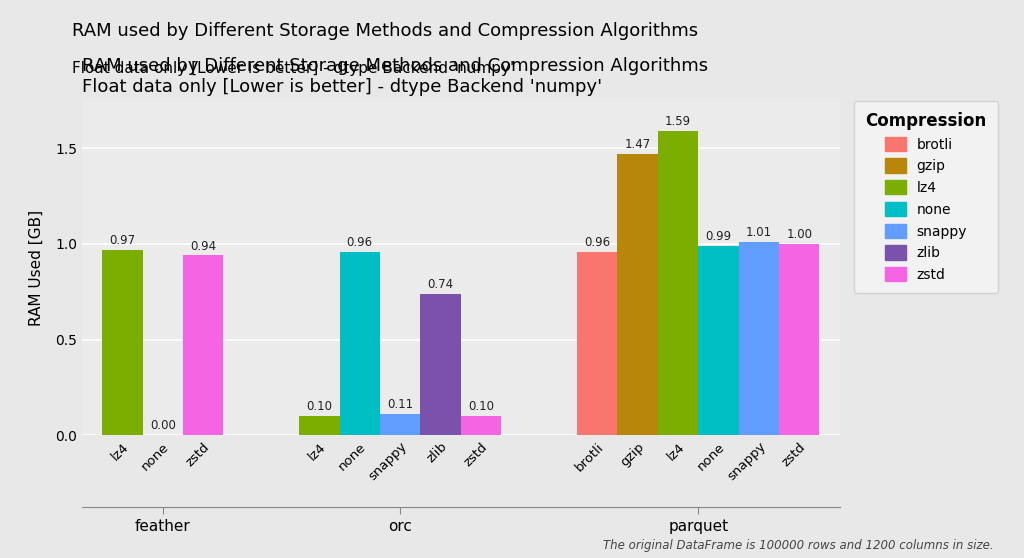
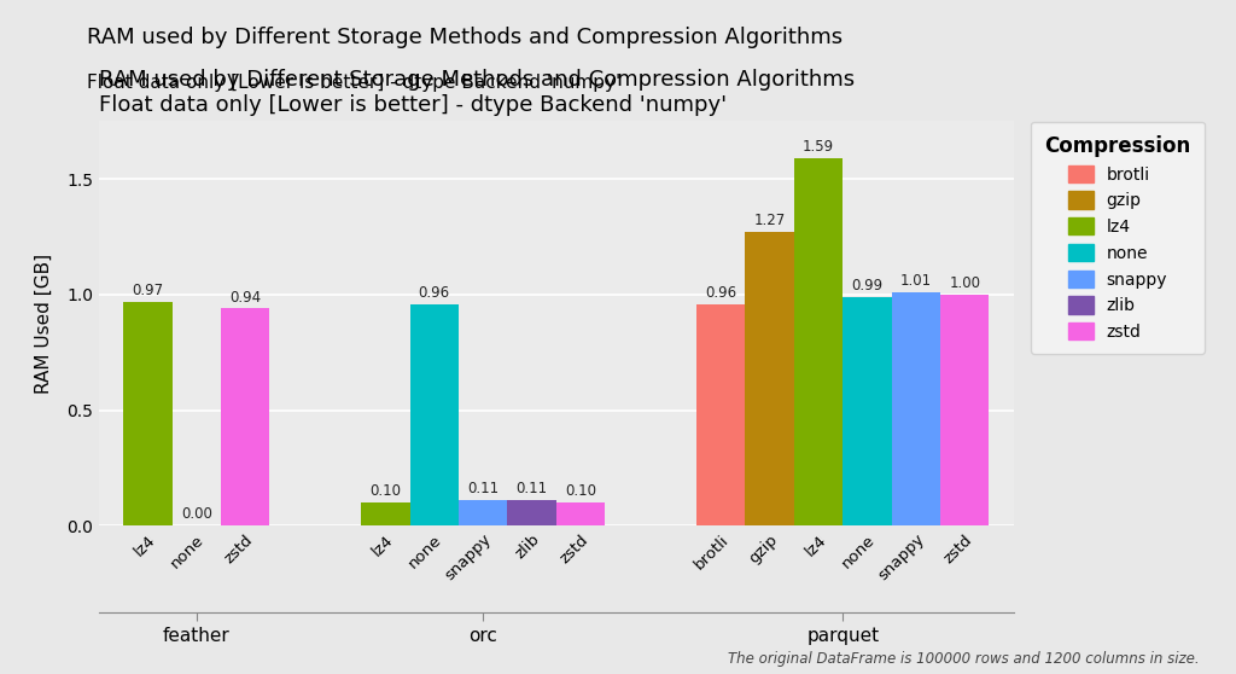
zlib: 0.74 -> 0.11
gzip: 1.47 -> 1.27
